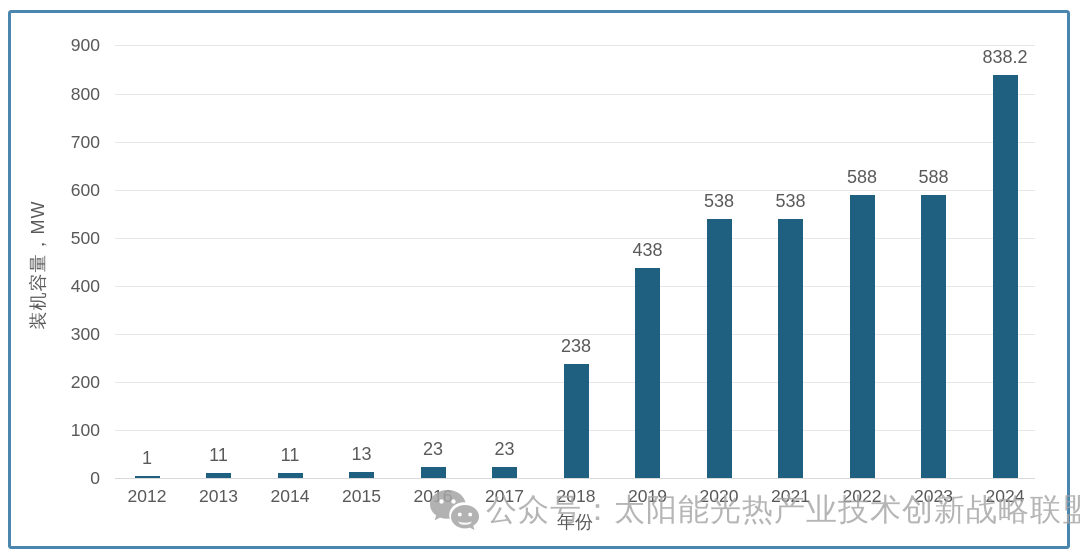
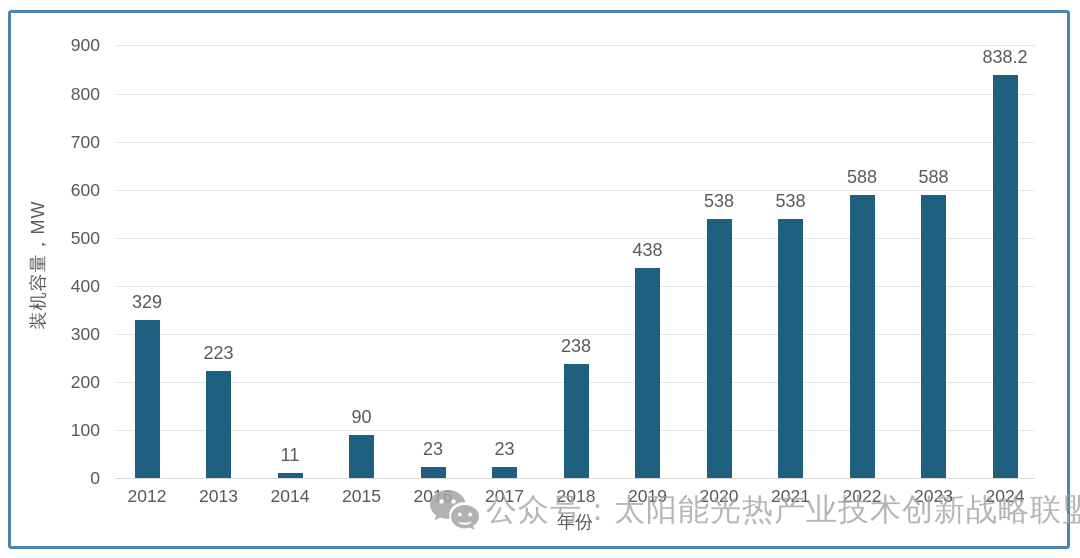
2012: 1 -> 329
2013: 11 -> 223
2015: 13 -> 90
